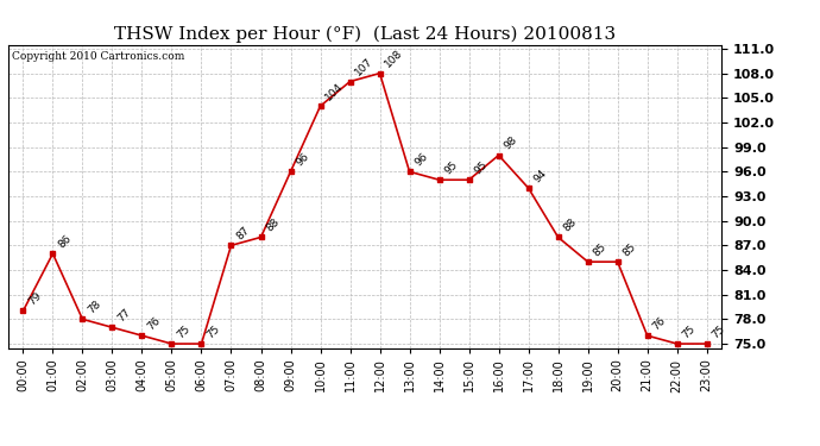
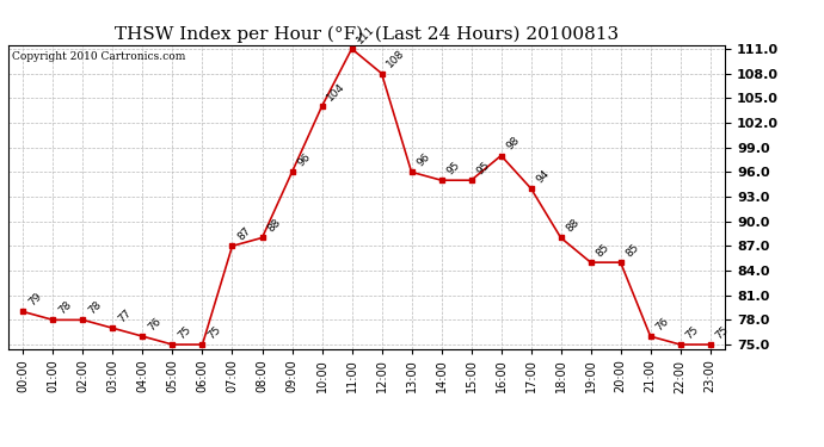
01:00: 86 -> 78
11:00: 107 -> 111
